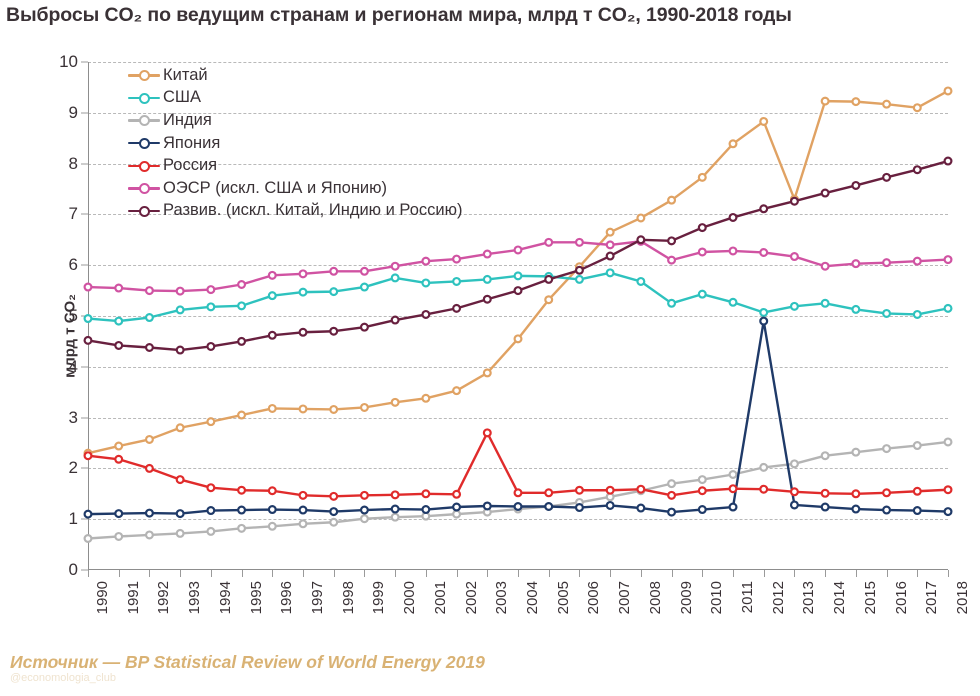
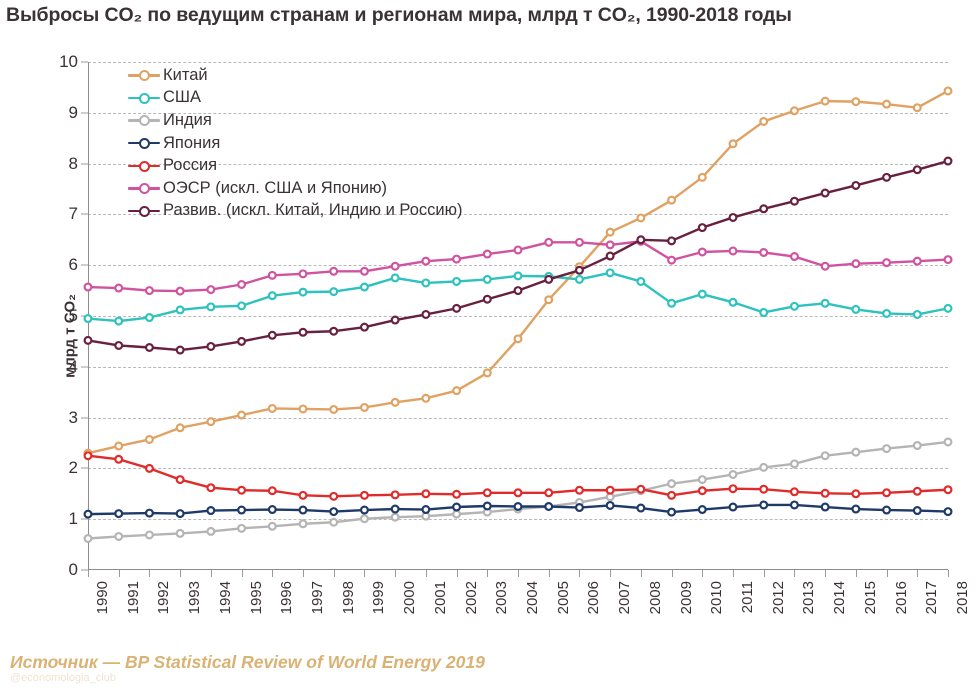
Россия/2003: 2.7 -> 1.5
Япония/2012: 4.9 -> 1.3
Китай/2013: 7.3 -> 9.0
